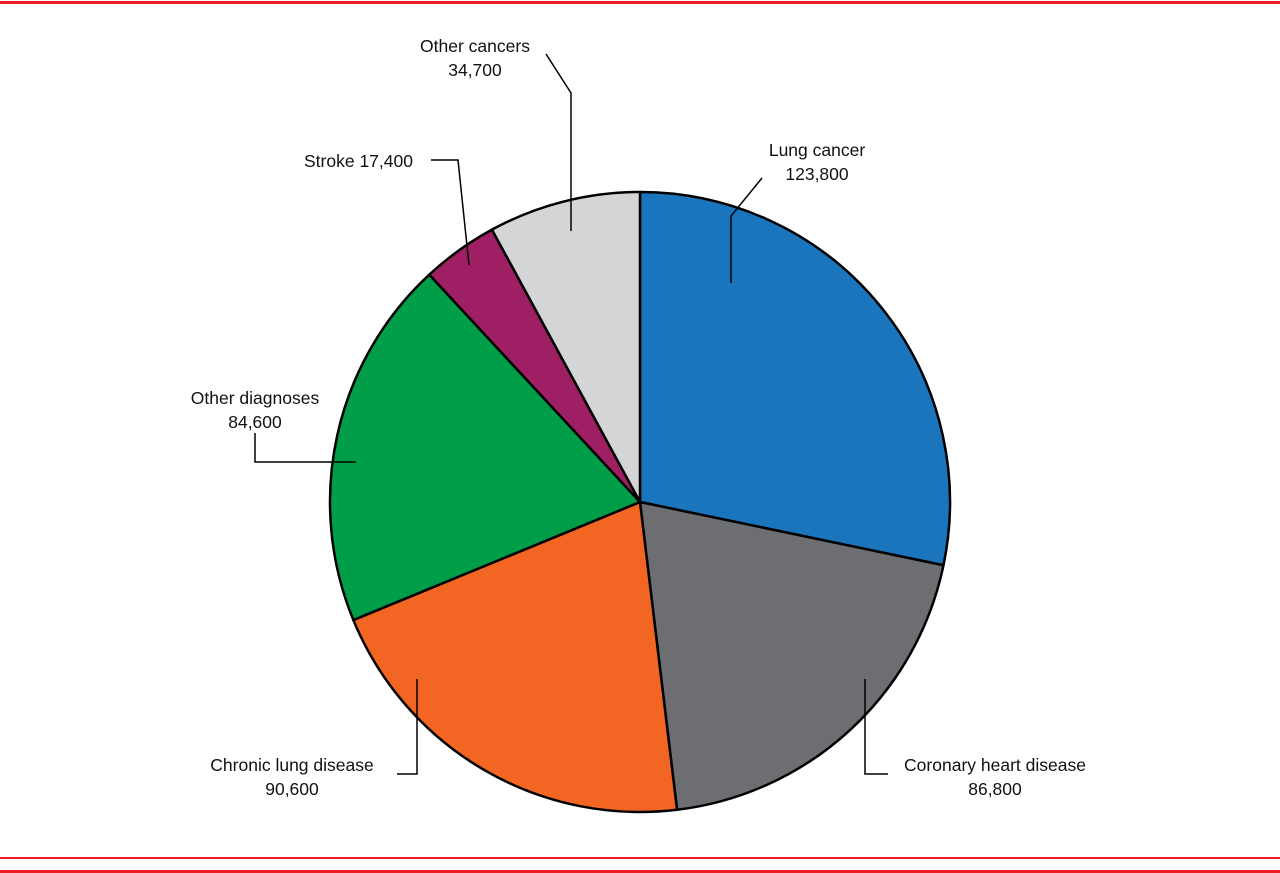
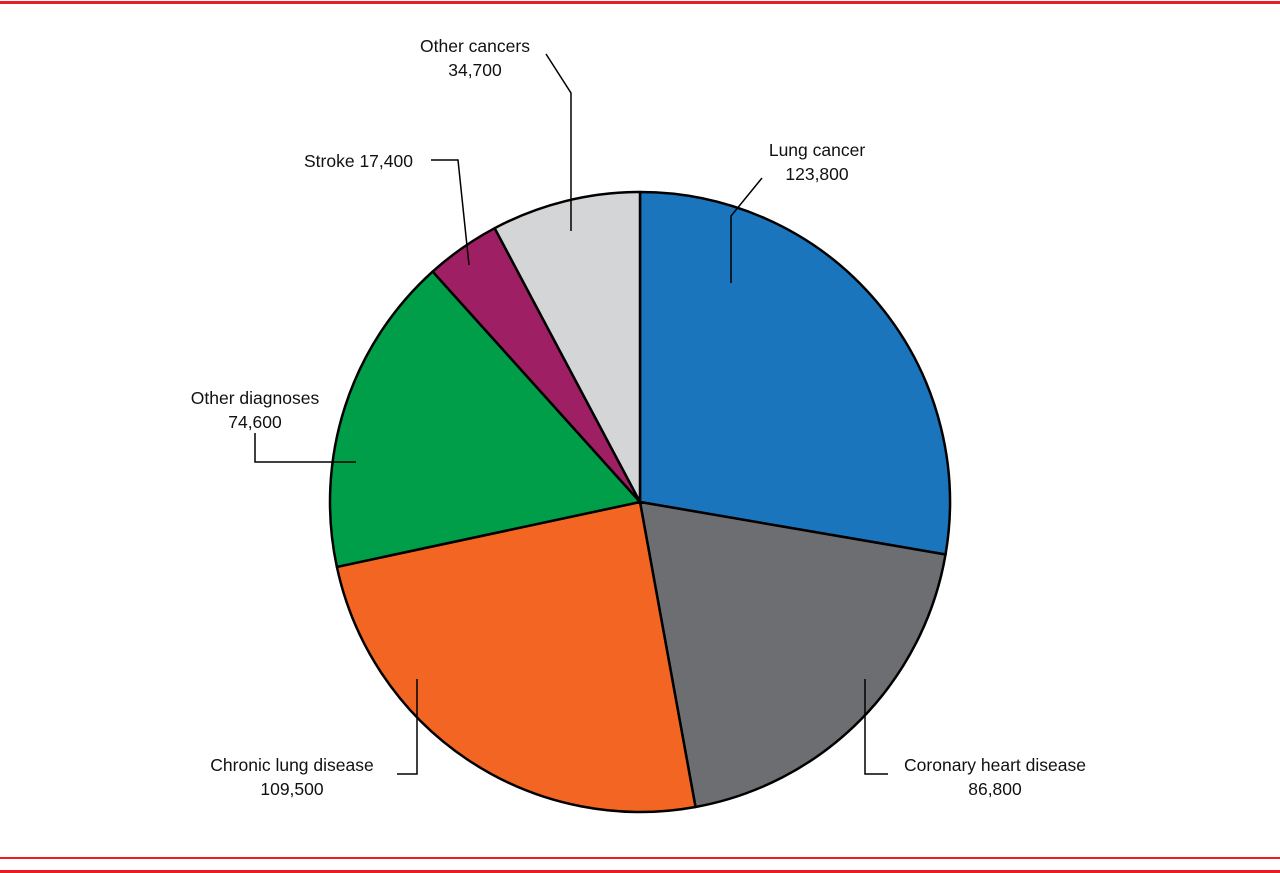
Chronic lung disease: 90,600 -> 109,500
Other diagnoses: 84,600 -> 74,600
